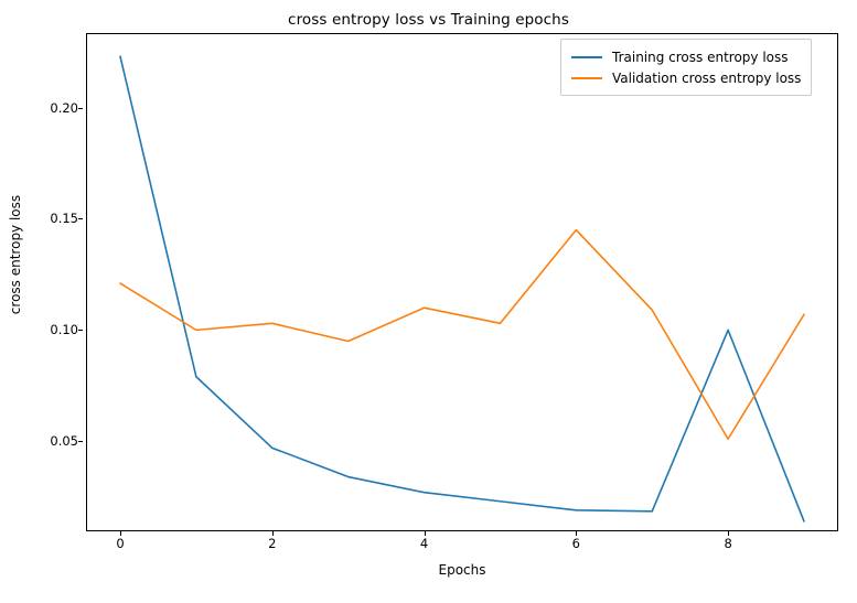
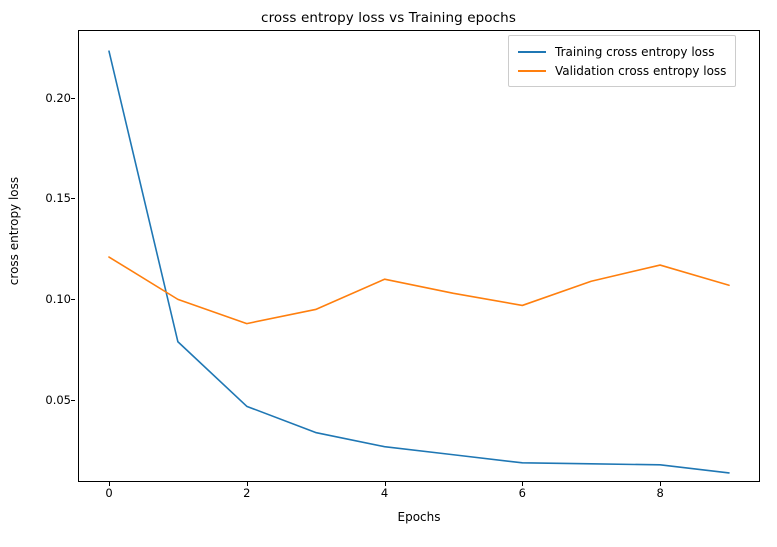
Validation cross entropy loss/2: 0.103 -> 0.088
Validation cross entropy loss/6: 0.145 -> 0.097
Training cross entropy loss/8: 0.100 -> 0.018
Validation cross entropy loss/8: 0.051 -> 0.117
